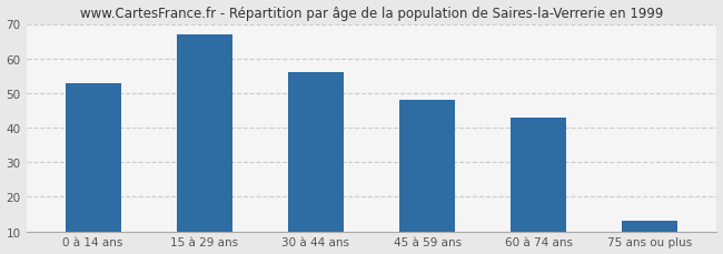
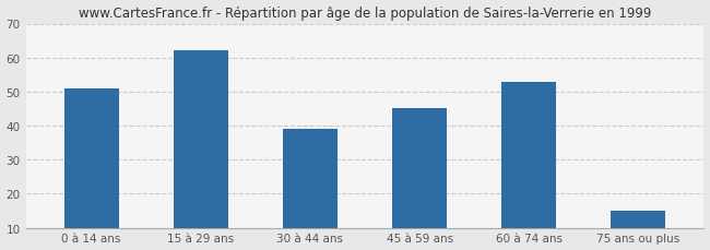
0 à 14 ans: 53 -> 51
15 à 29 ans: 67 -> 62
30 à 44 ans: 56 -> 39
45 à 59 ans: 48 -> 45
60 à 74 ans: 43 -> 53
75 ans ou plus: 13 -> 15
